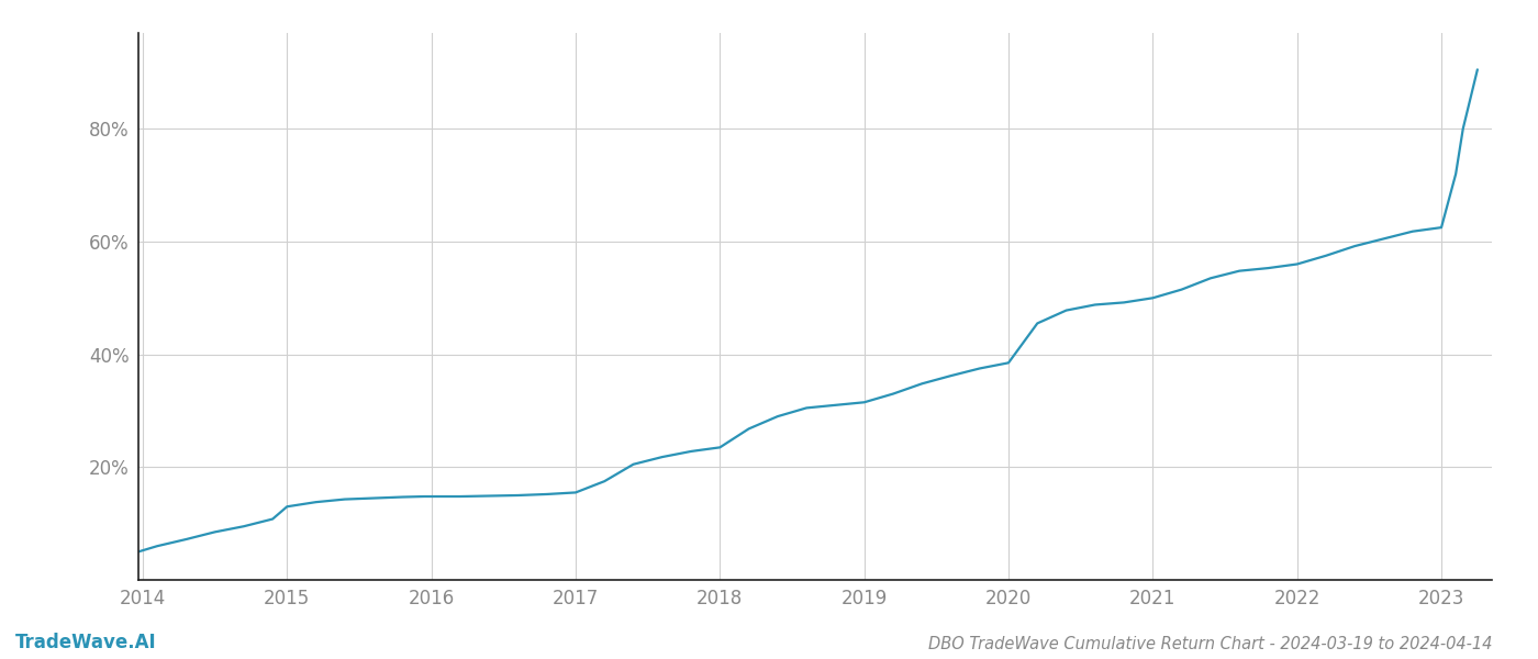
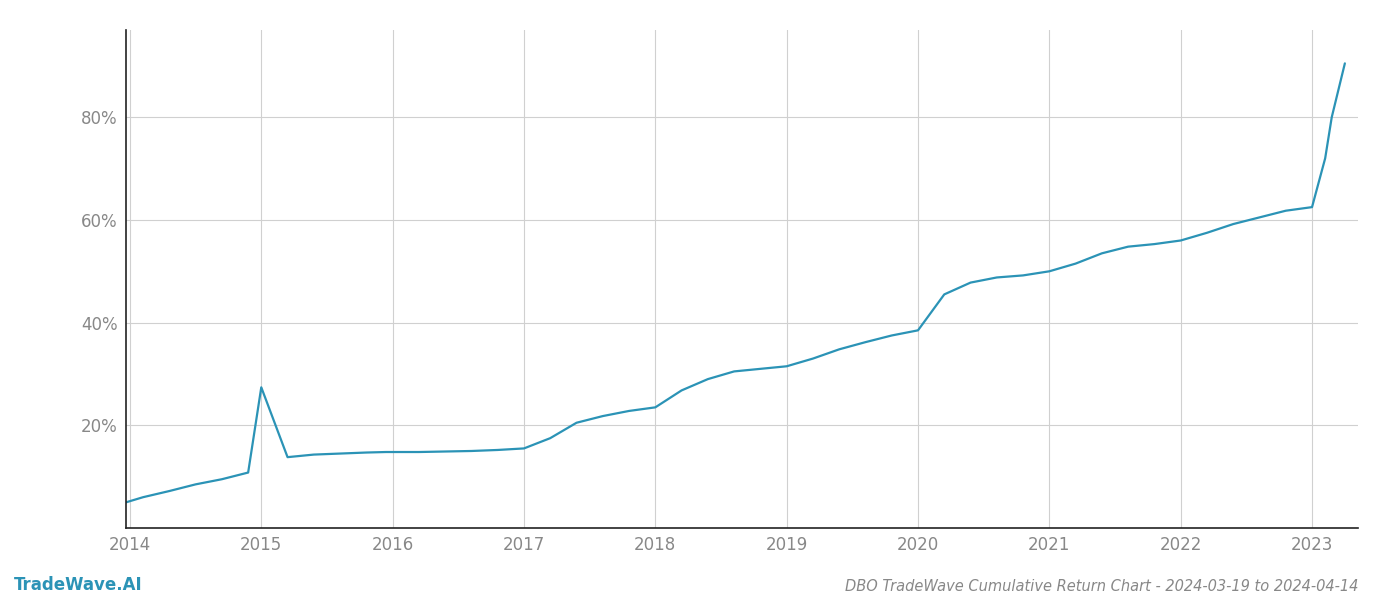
2015: 13.0% -> 27.4%
